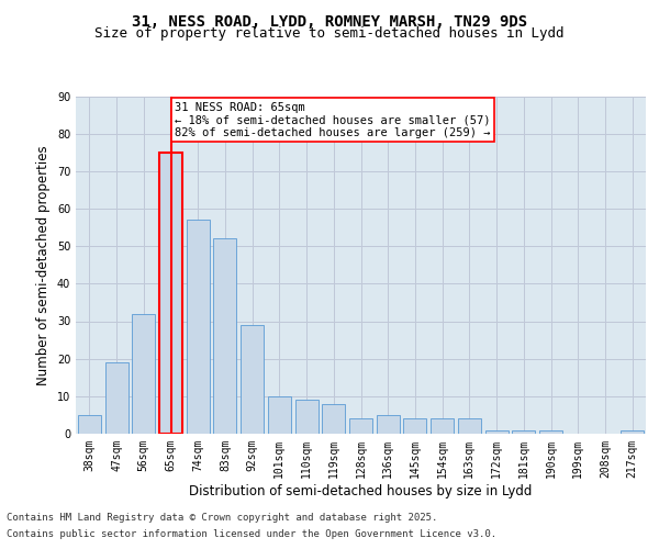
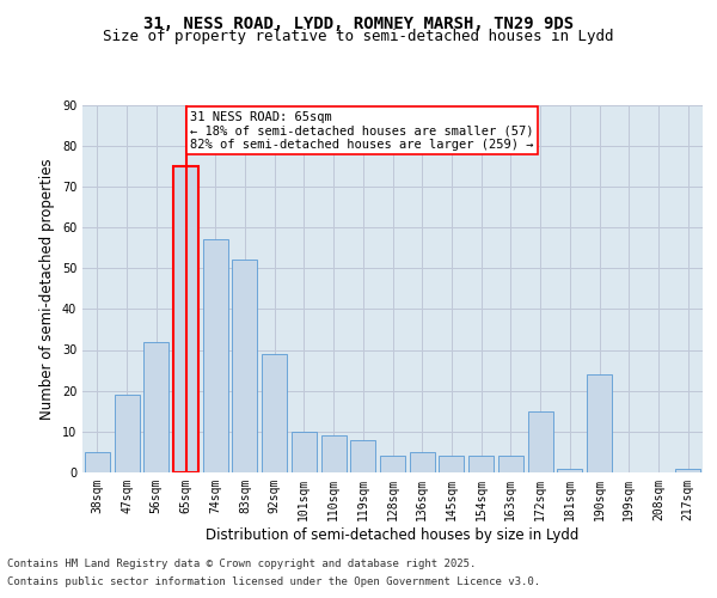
172sqm: 1 -> 15
190sqm: 1 -> 24
